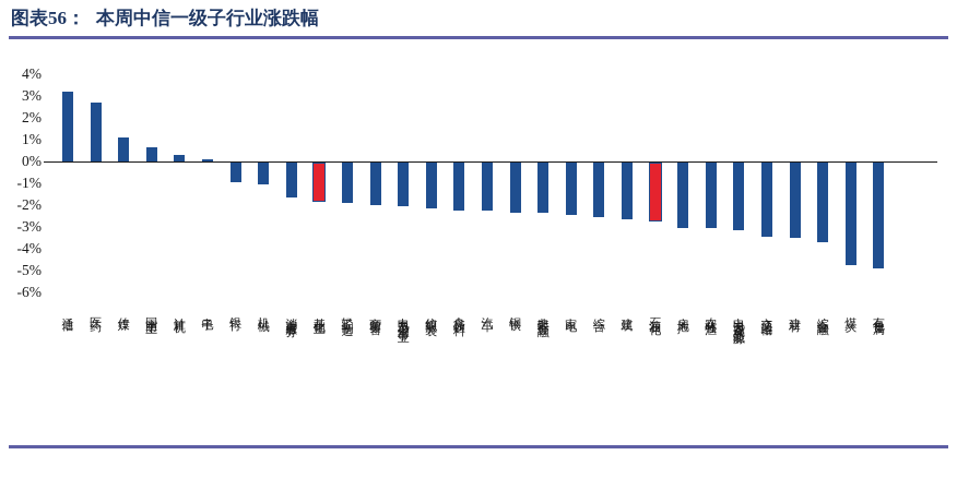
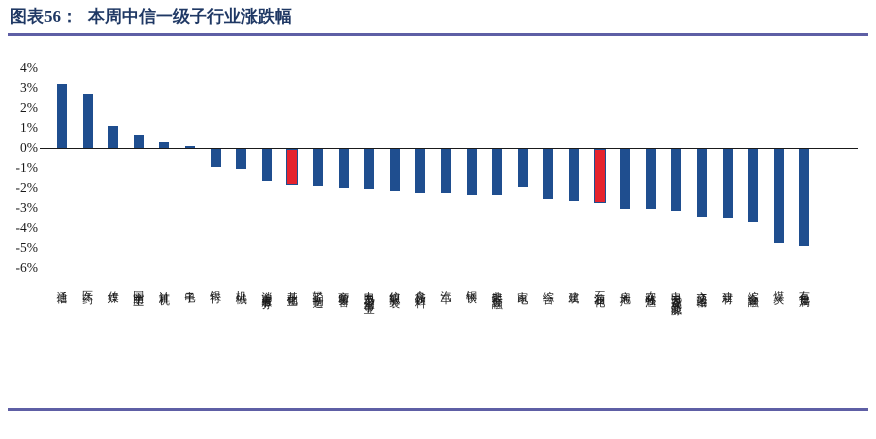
家电: -2.4% -> -1.9%
